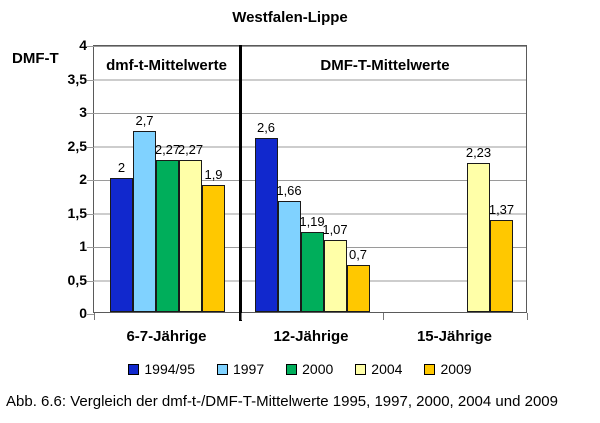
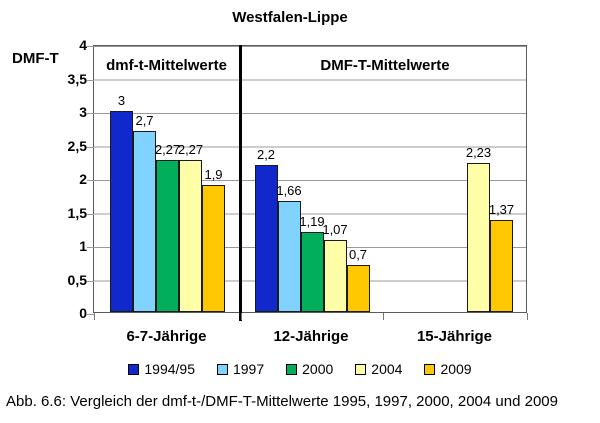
1994/95/6-7-Jährige: 2 -> 3
1994/95/12-Jährige: 2,6 -> 2,2
